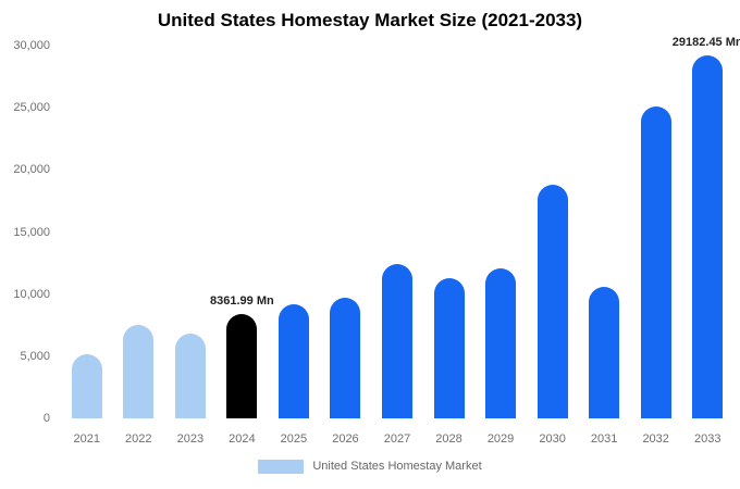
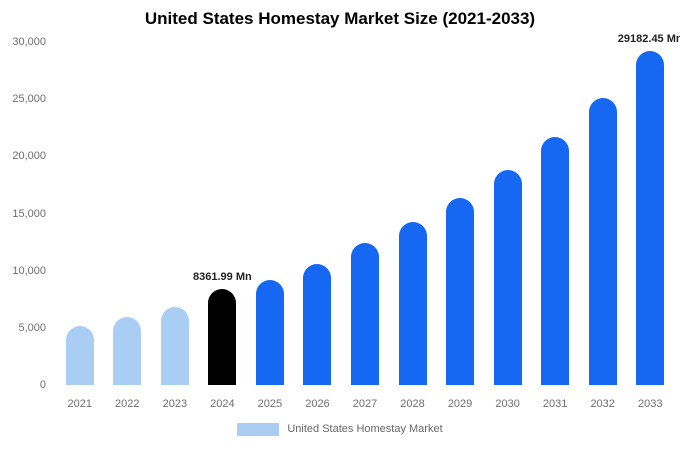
2022: 7500 -> 6000
2026: 9700 -> 10600
2028: 11300 -> 14200
2029: 12100 -> 16400
2031: 10600 -> 21700
